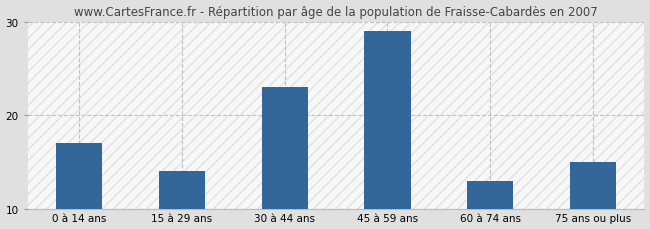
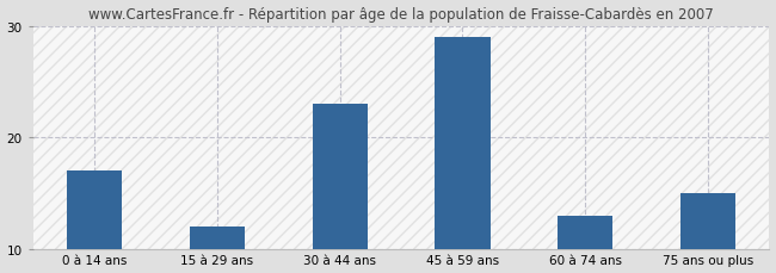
15 à 29 ans: 14 -> 12
